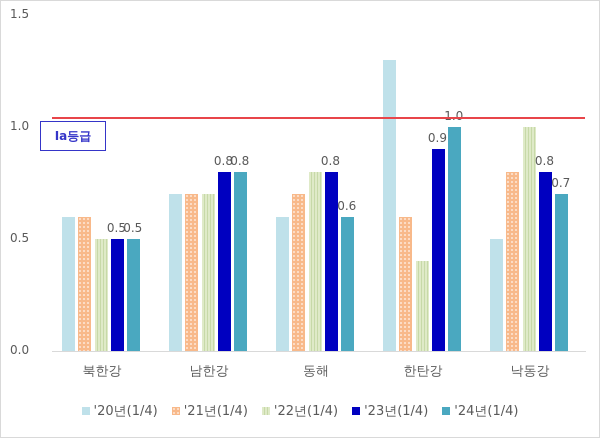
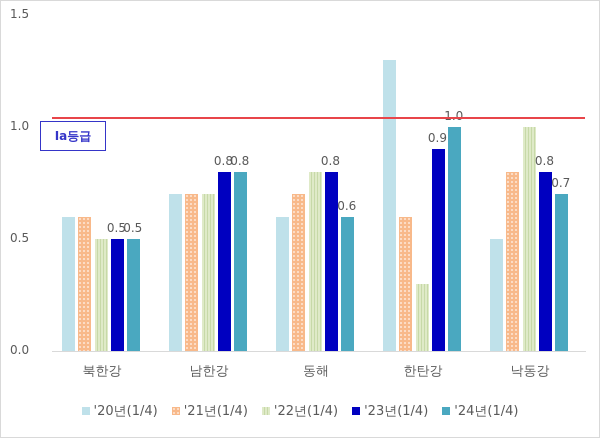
'22년(1/4)/한탄강: 0.4 -> 0.3
